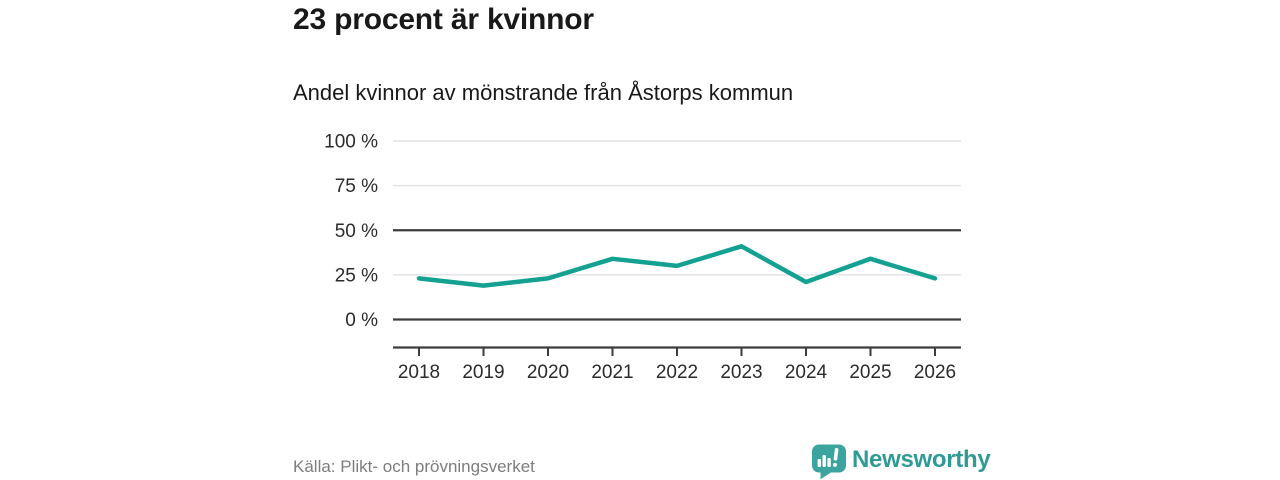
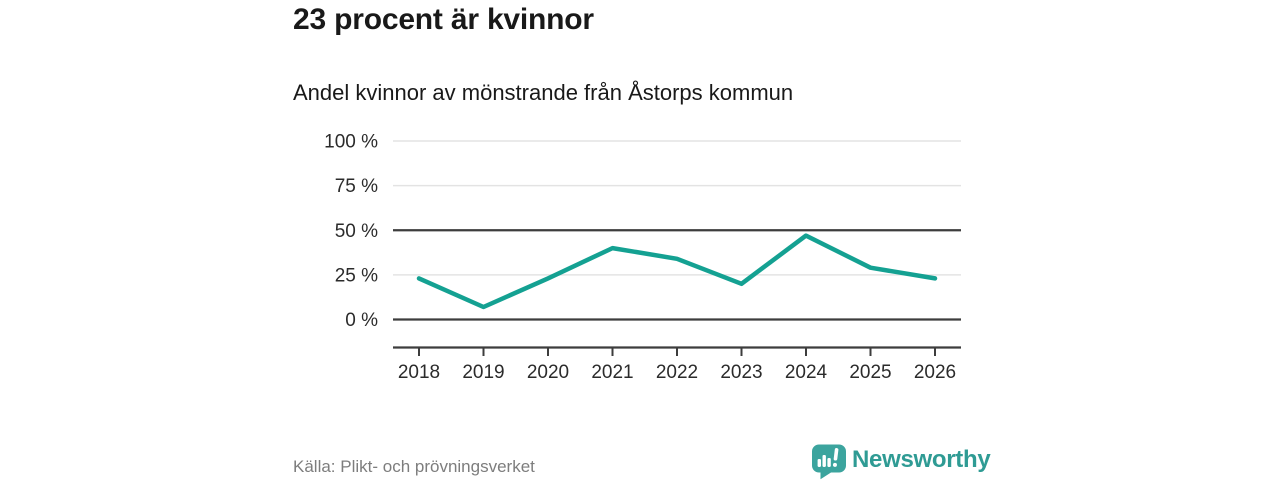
2019: 19% -> 7%
2021: 34% -> 40%
2022: 30% -> 34%
2023: 41% -> 20%
2024: 21% -> 47%
2025: 34% -> 29%
